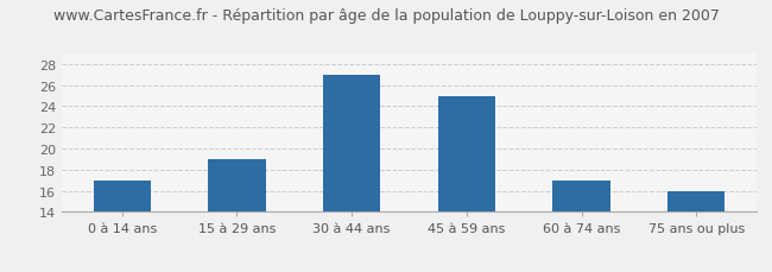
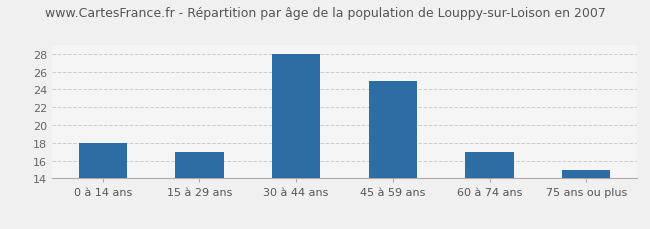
0 à 14 ans: 17 -> 18
15 à 29 ans: 19 -> 17
30 à 44 ans: 27 -> 28
75 ans ou plus: 16 -> 15
